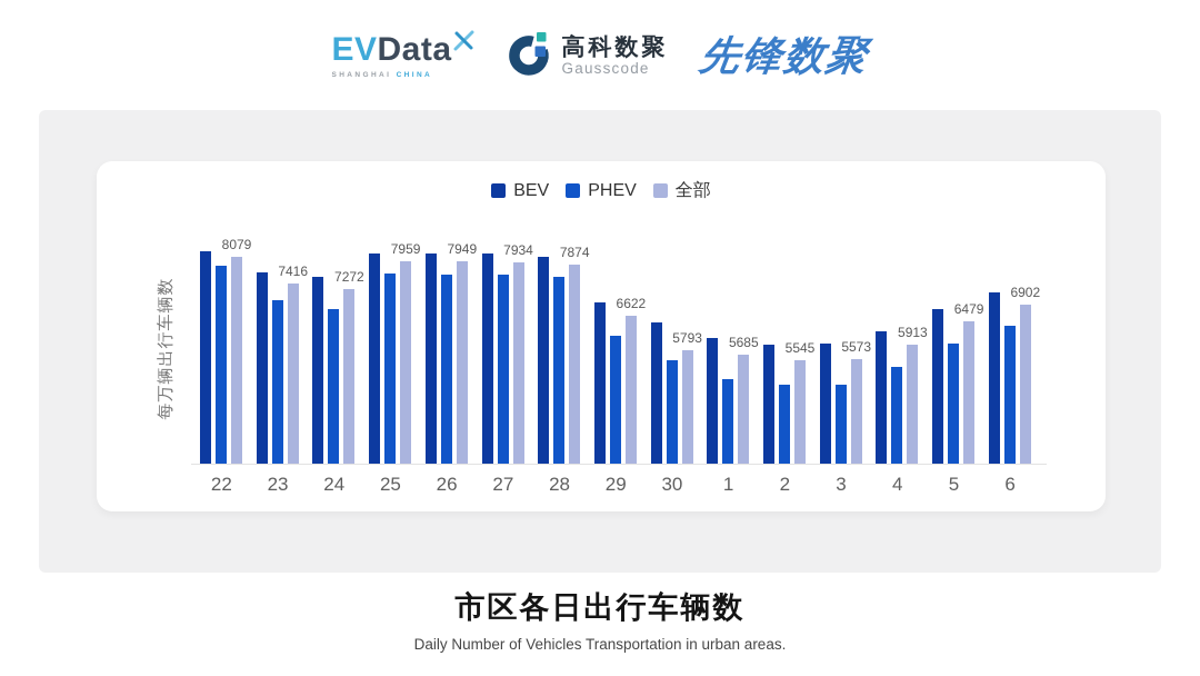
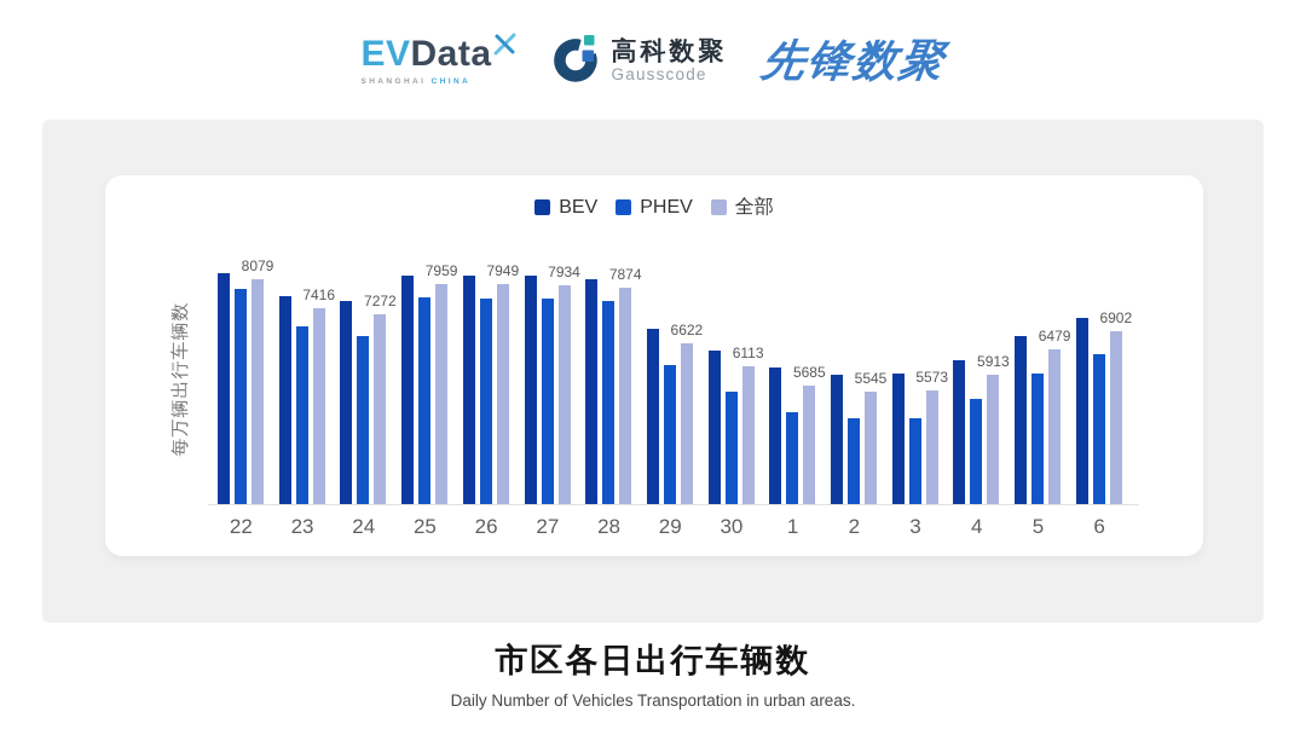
全部/30: 5793 -> 6113
